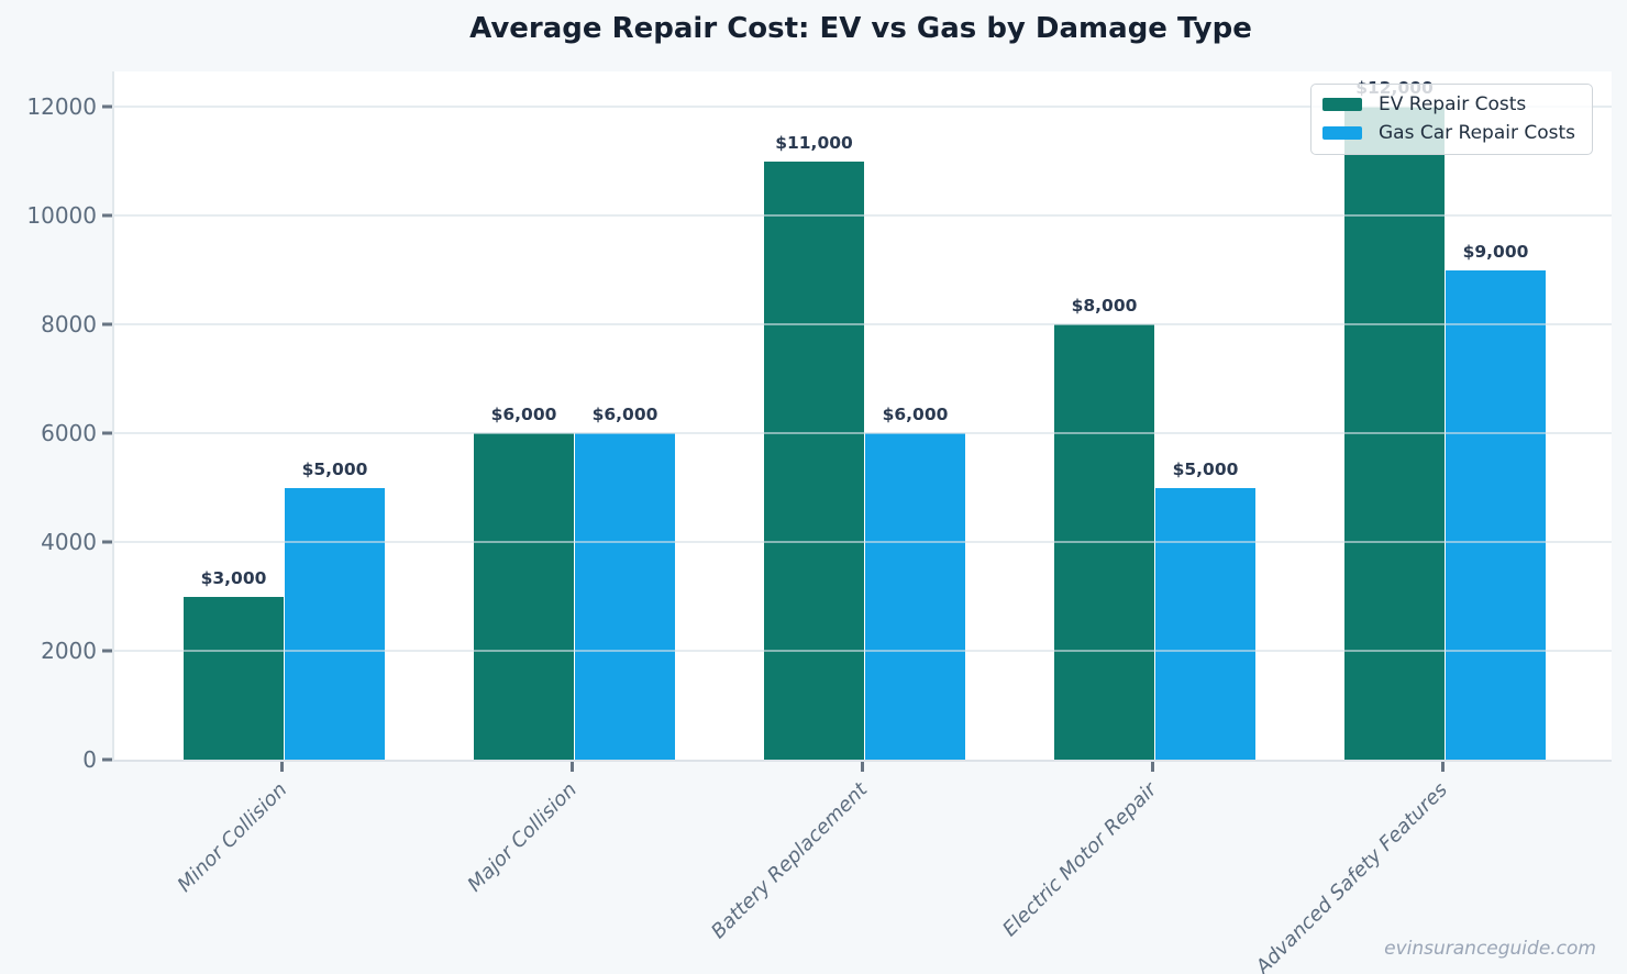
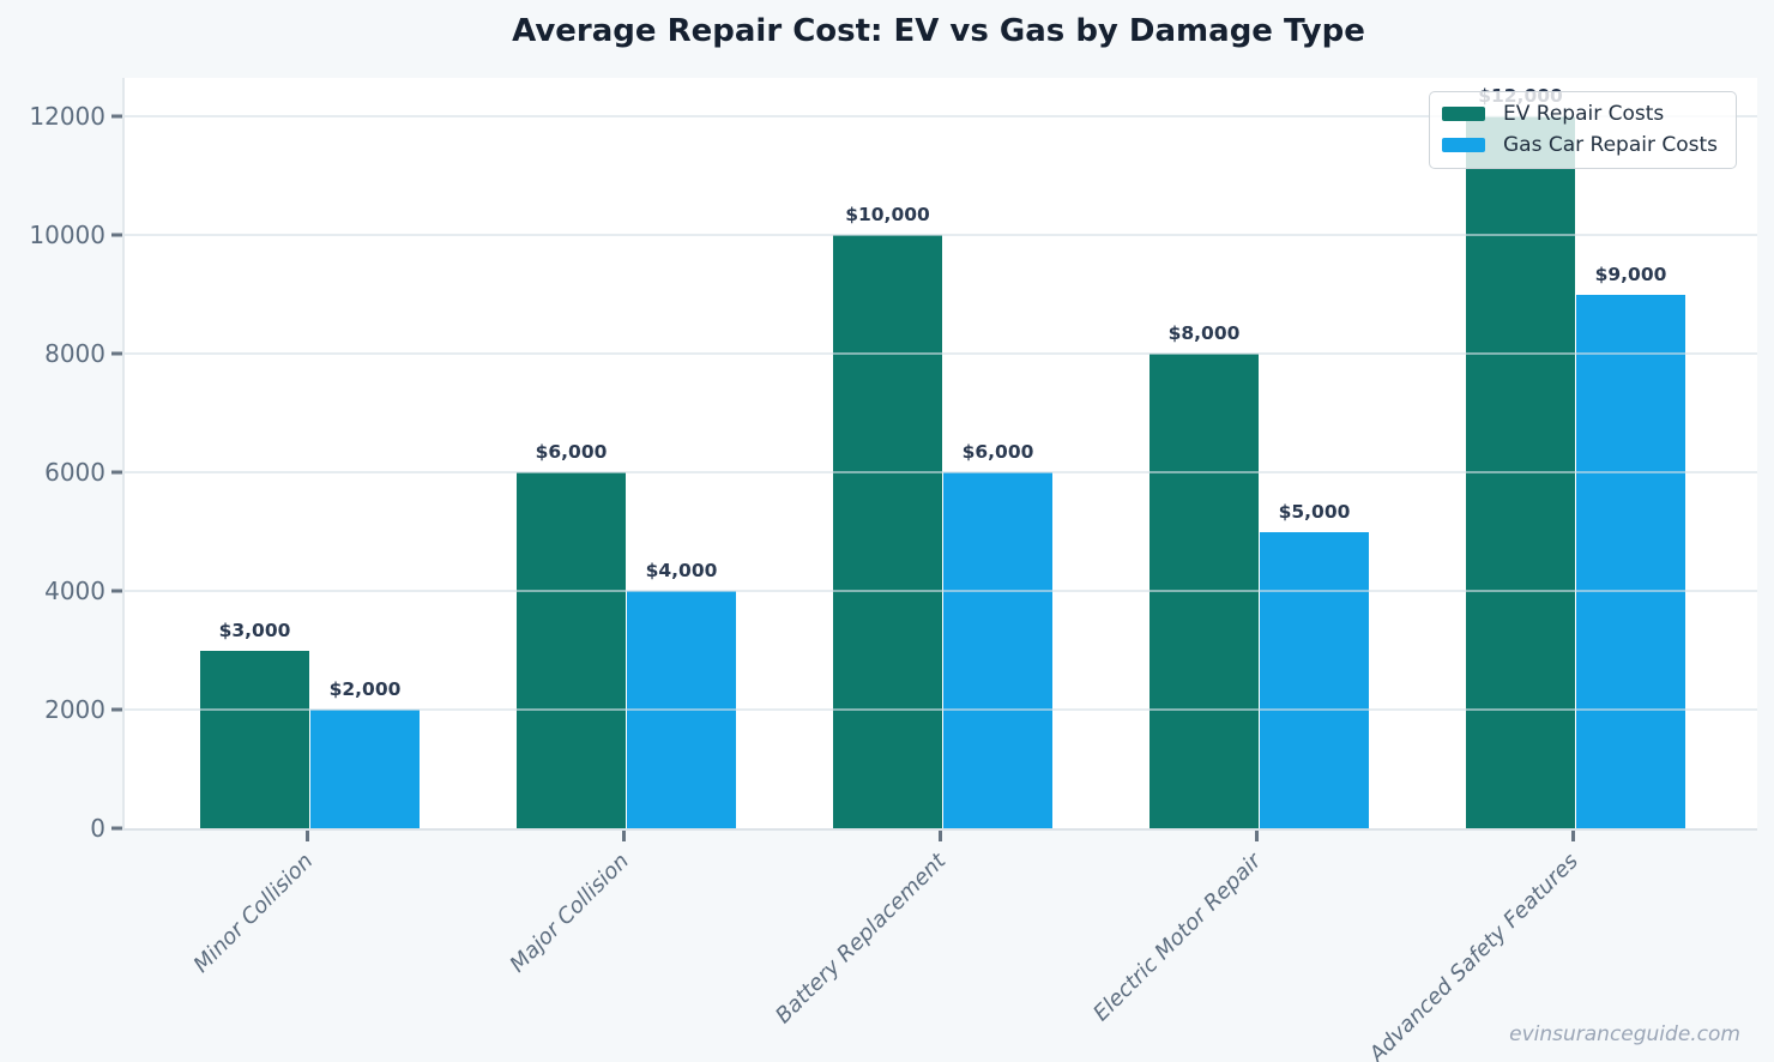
Gas Car Repair Costs/Minor Collision: $5,000 -> $2,000
Gas Car Repair Costs/Major Collision: $6,000 -> $4,000
EV Repair Costs/Battery Replacement: $11,000 -> $10,000
